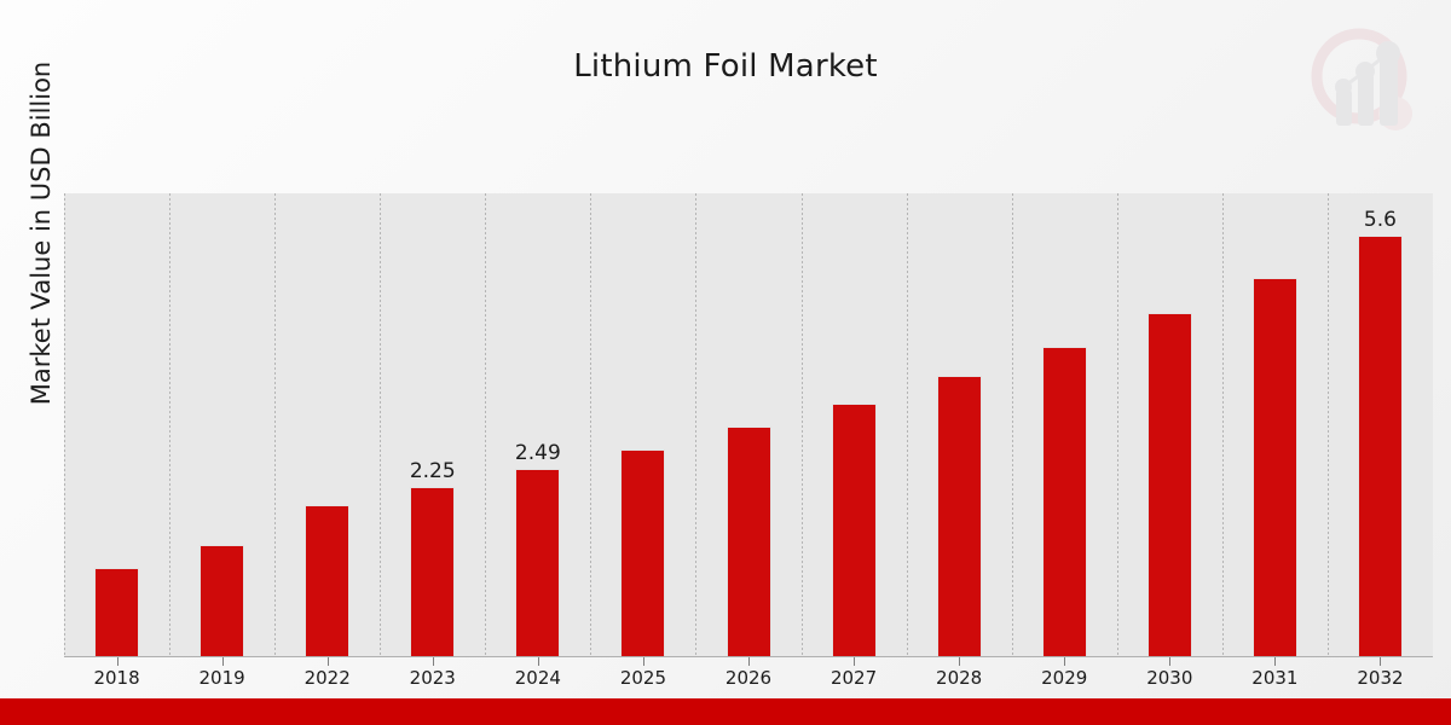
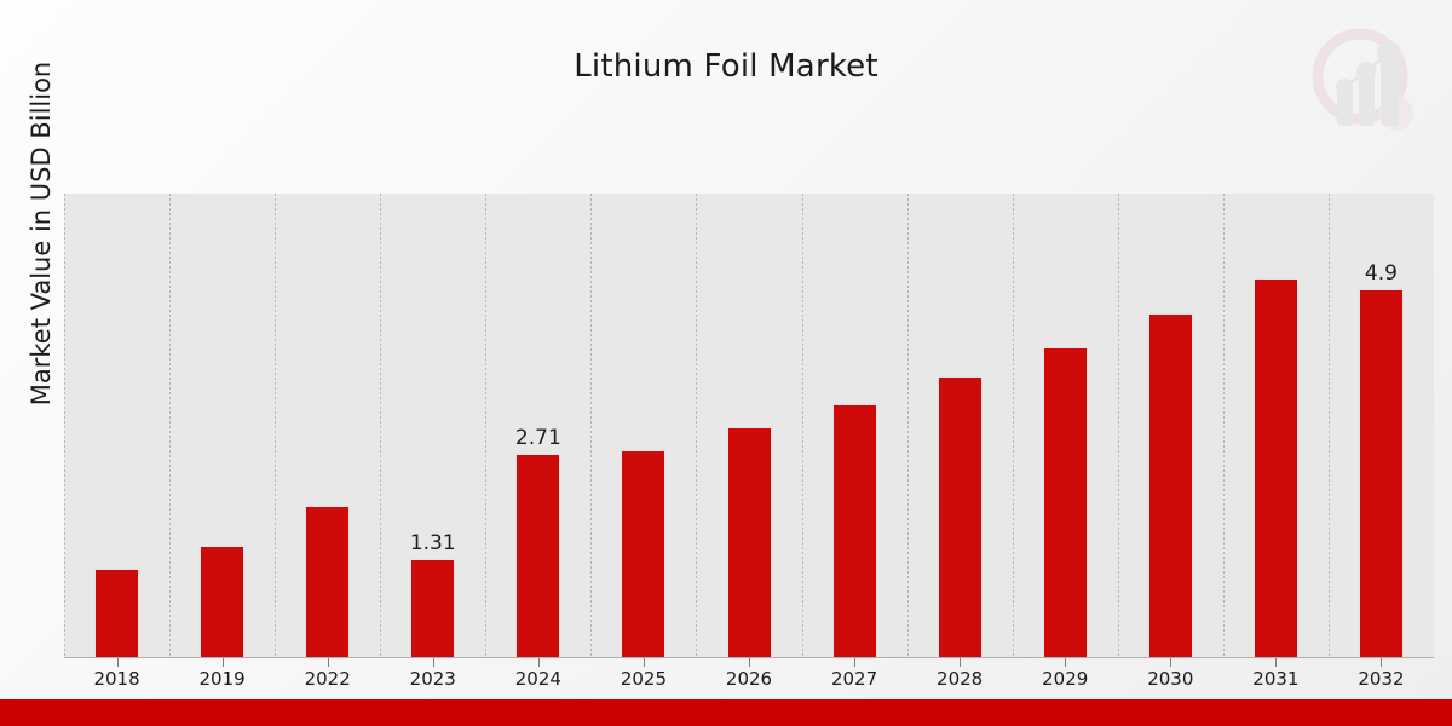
2023: 2.25 -> 1.31
2024: 2.49 -> 2.71
2032: 5.6 -> 4.9
